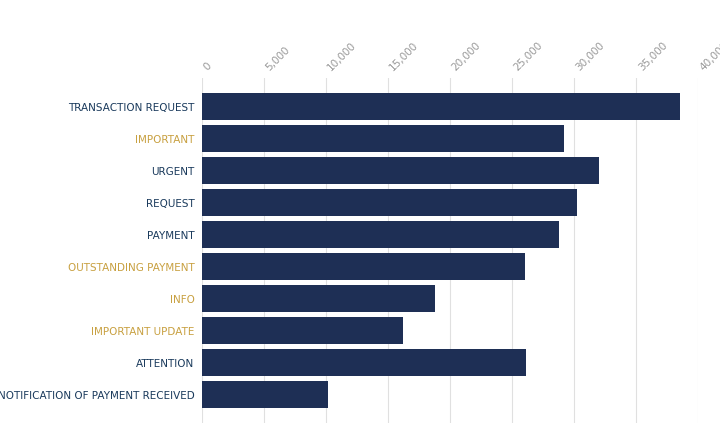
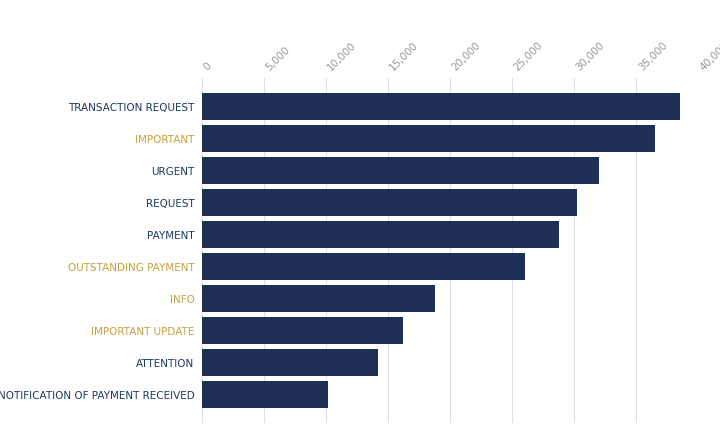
IMPORTANT: 29,200 -> 36,500
ATTENTION: 26,100 -> 14,200
